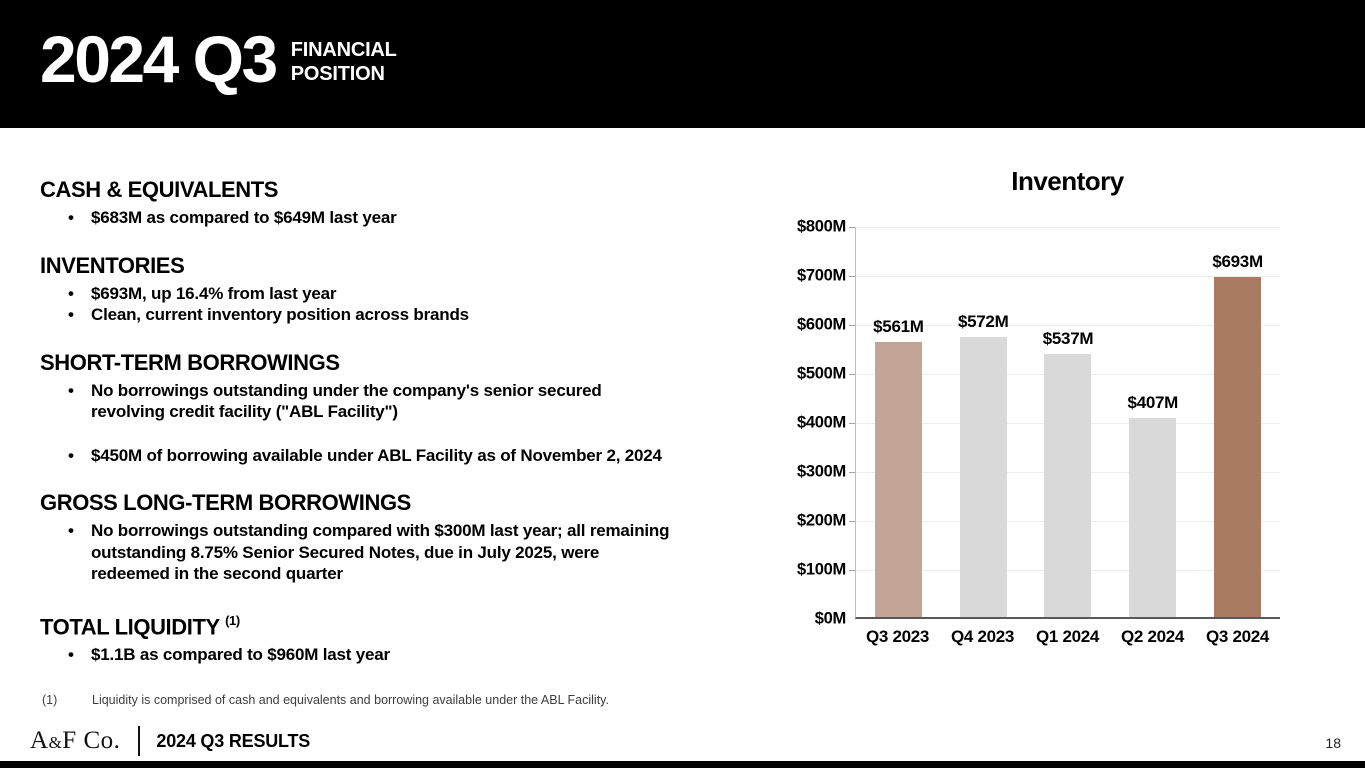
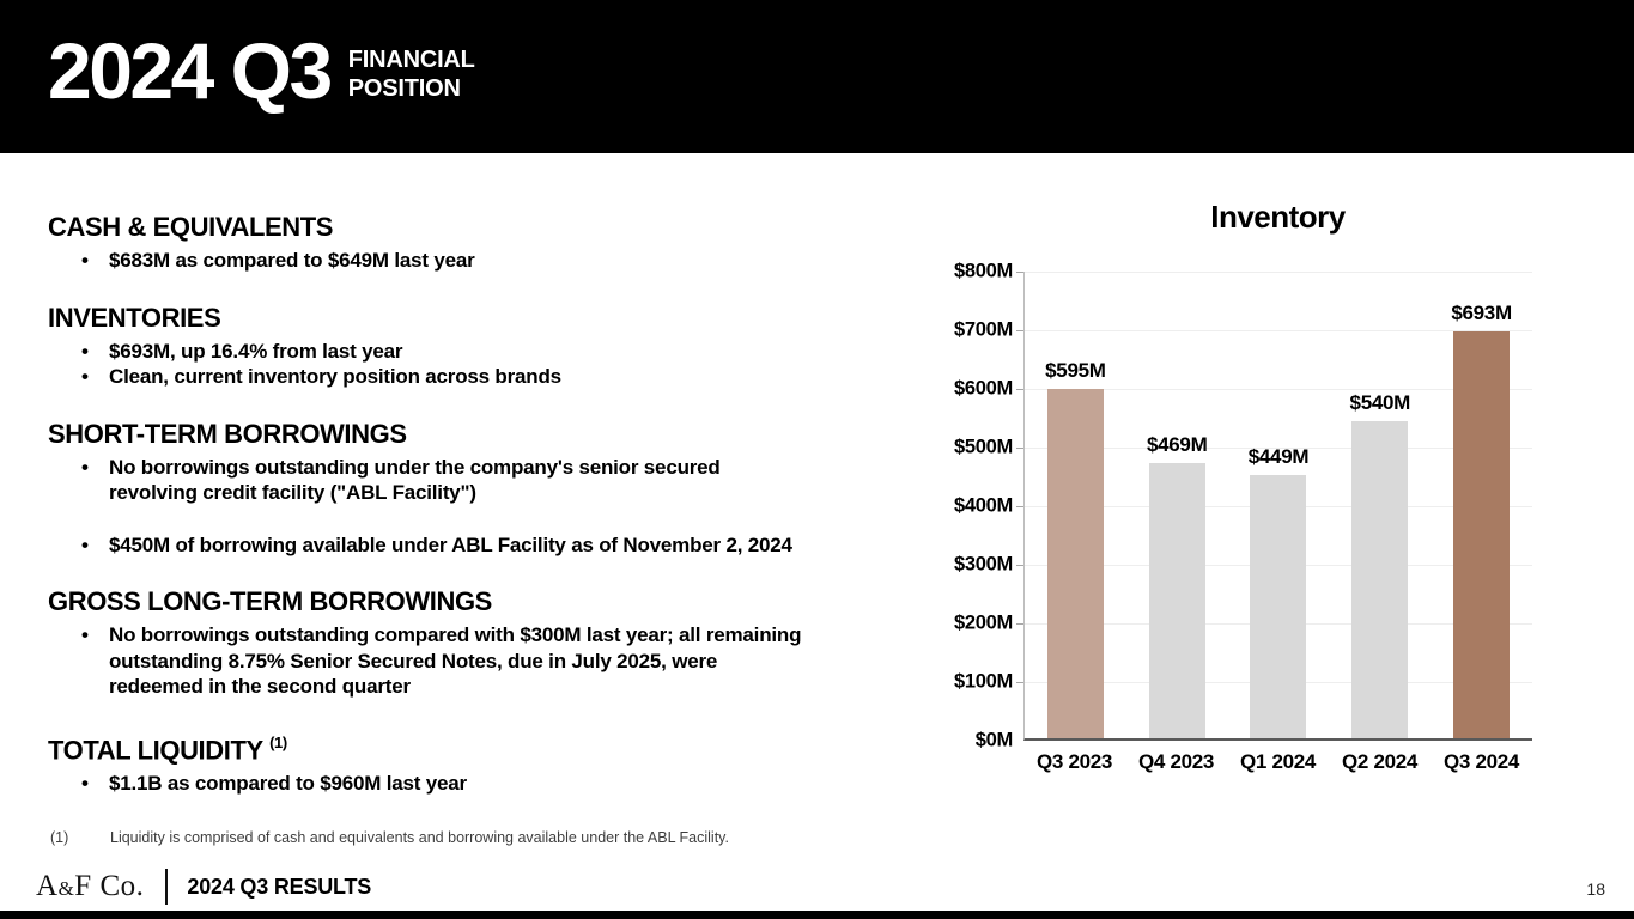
Q3 2023: $561M -> $595M
Q4 2023: $572M -> $469M
Q1 2024: $537M -> $449M
Q2 2024: $407M -> $540M
